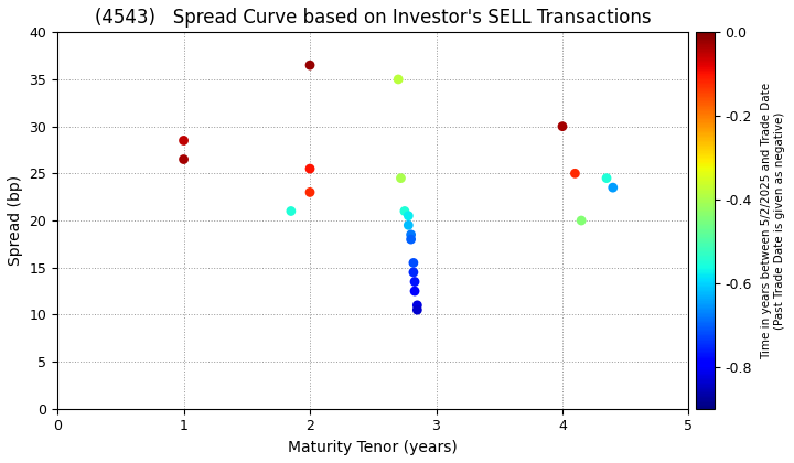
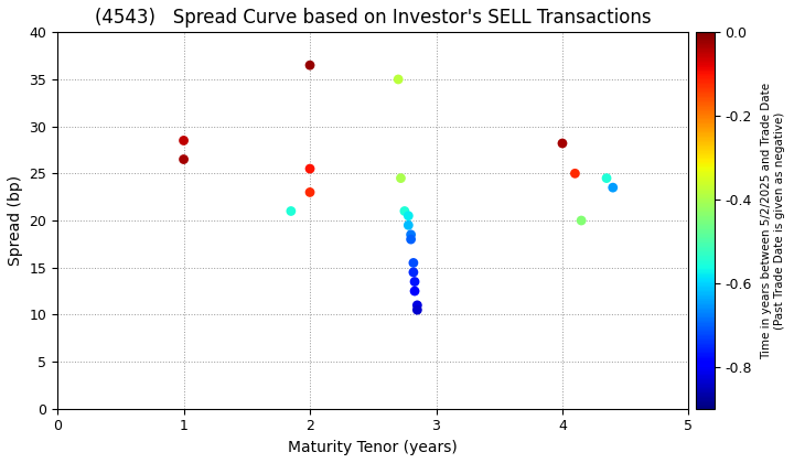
4: 30.0 -> 28.2
